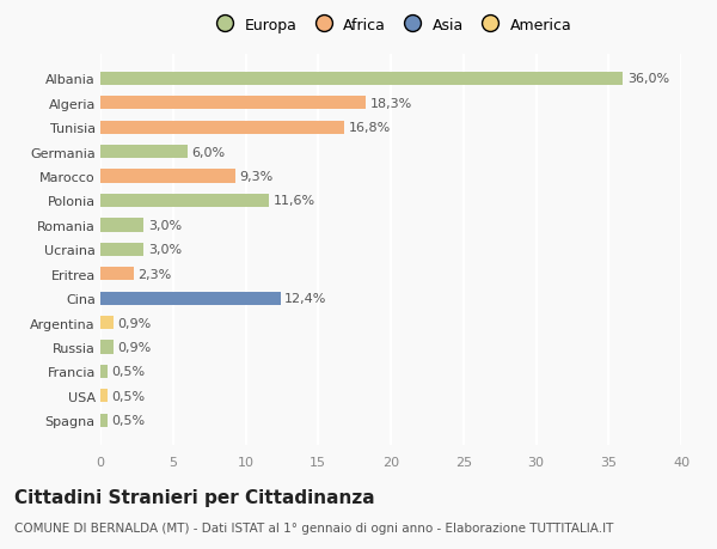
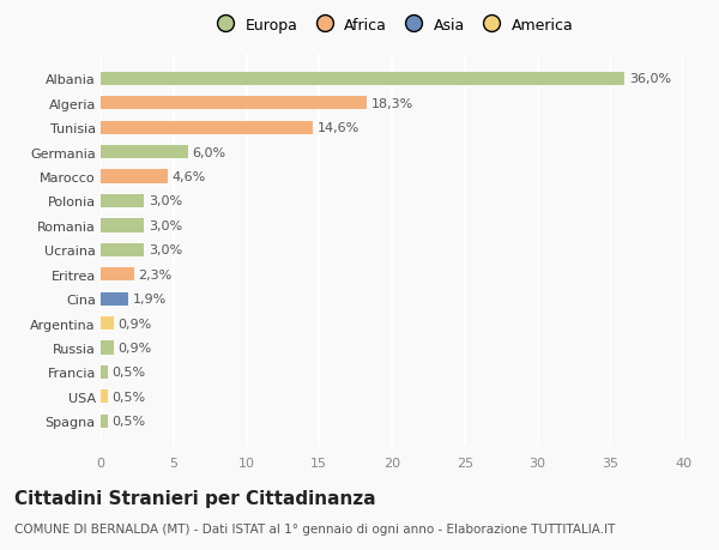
Tunisia: 16,8% -> 14,6%
Marocco: 9,3% -> 4,6%
Polonia: 11,6% -> 3,0%
Cina: 12,4% -> 1,9%
